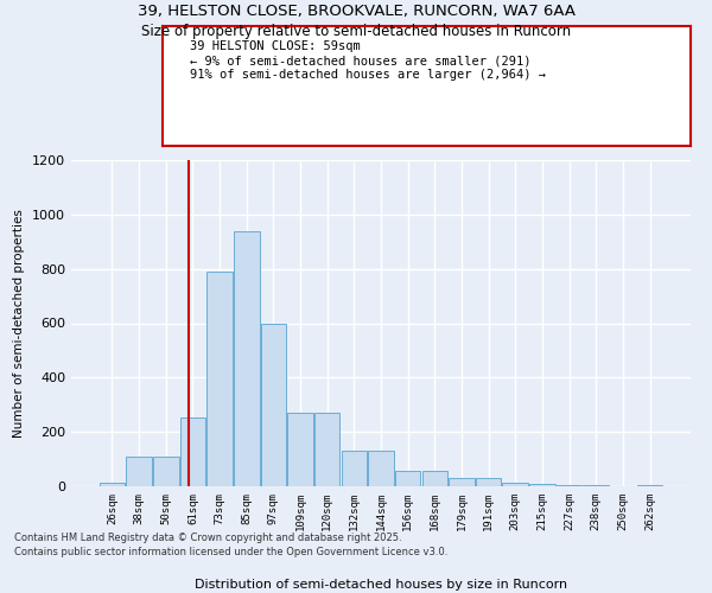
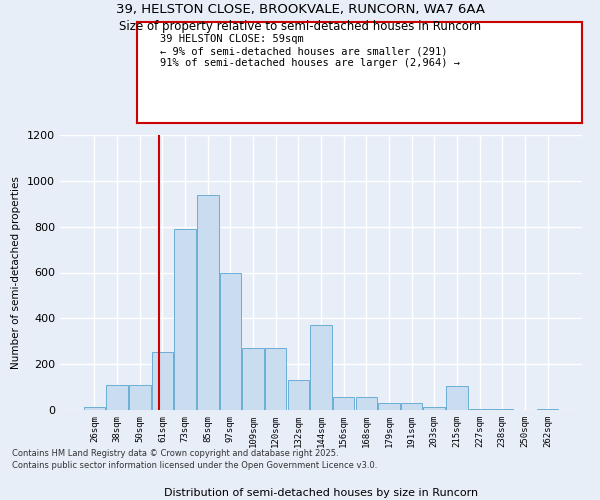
144sqm: 130 -> 370
215sqm: 8 -> 105
